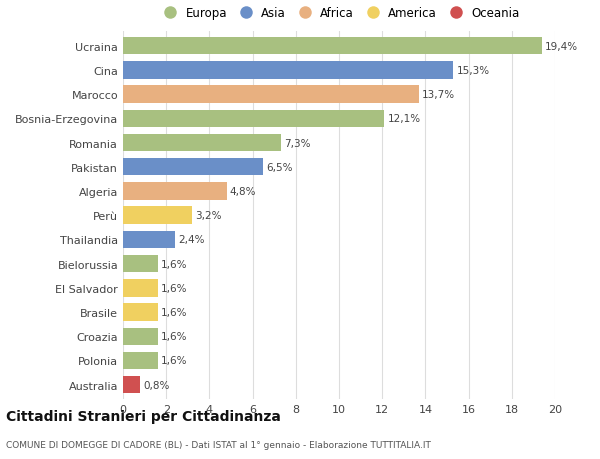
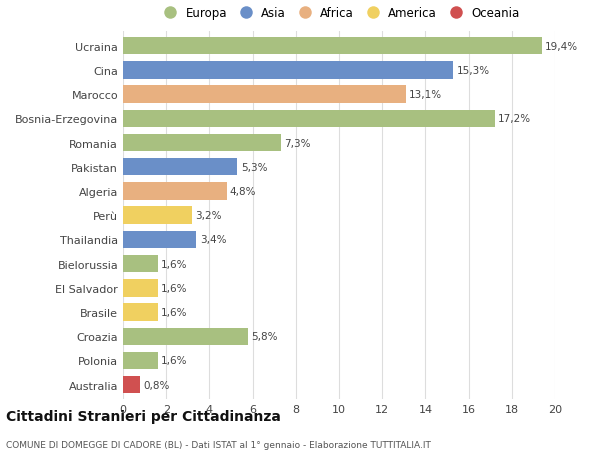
Marocco: 13,7% -> 13,1%
Bosnia-Erzegovina: 12,1% -> 17,2%
Pakistan: 6,5% -> 5,3%
Thailandia: 2,4% -> 3,4%
Croazia: 1,6% -> 5,8%
